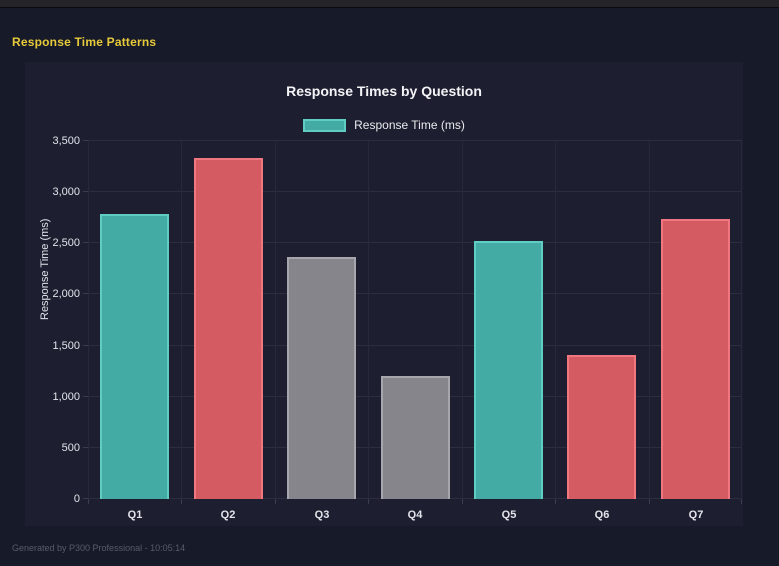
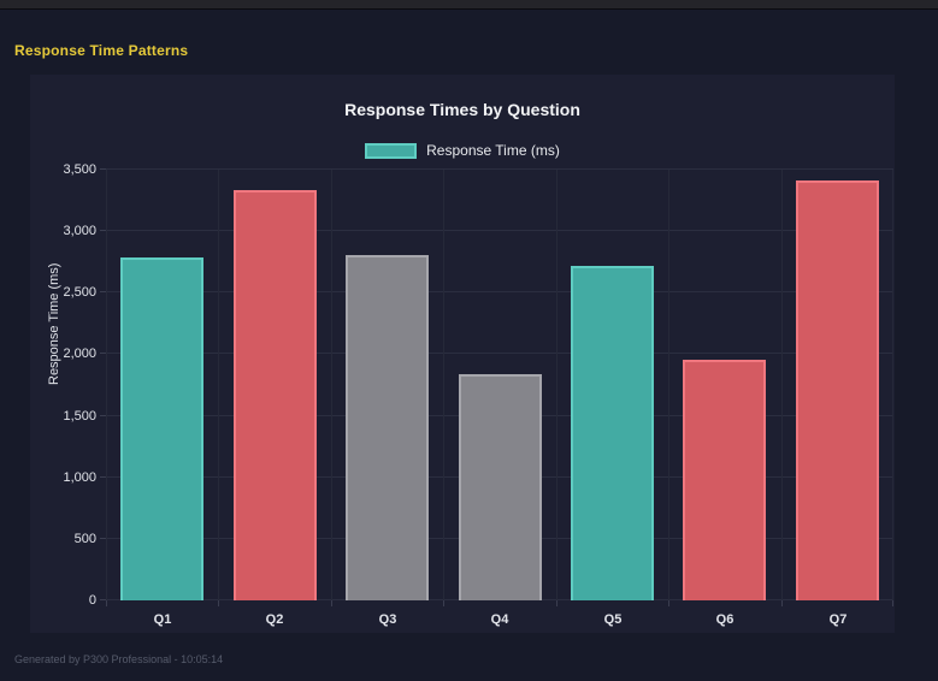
Q3: 2370 -> 2810
Q4: 1200 -> 1840
Q5: 2520 -> 2720
Q6: 1410 -> 1960
Q7: 2740 -> 3410
